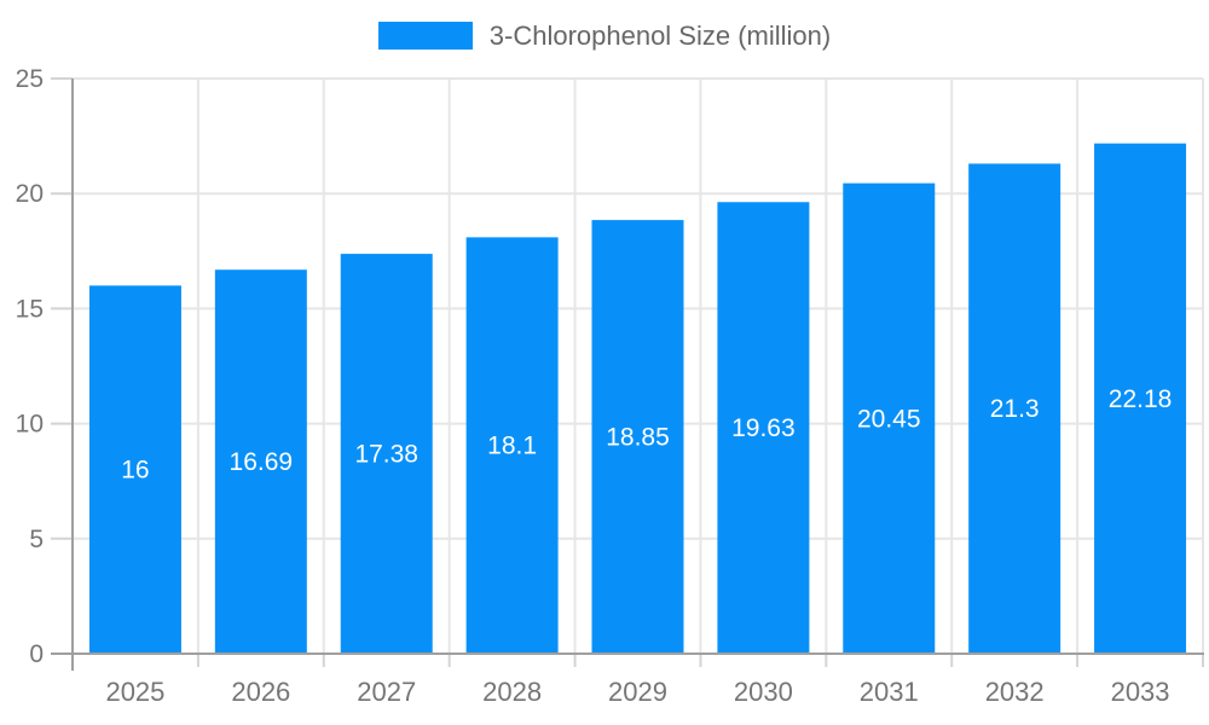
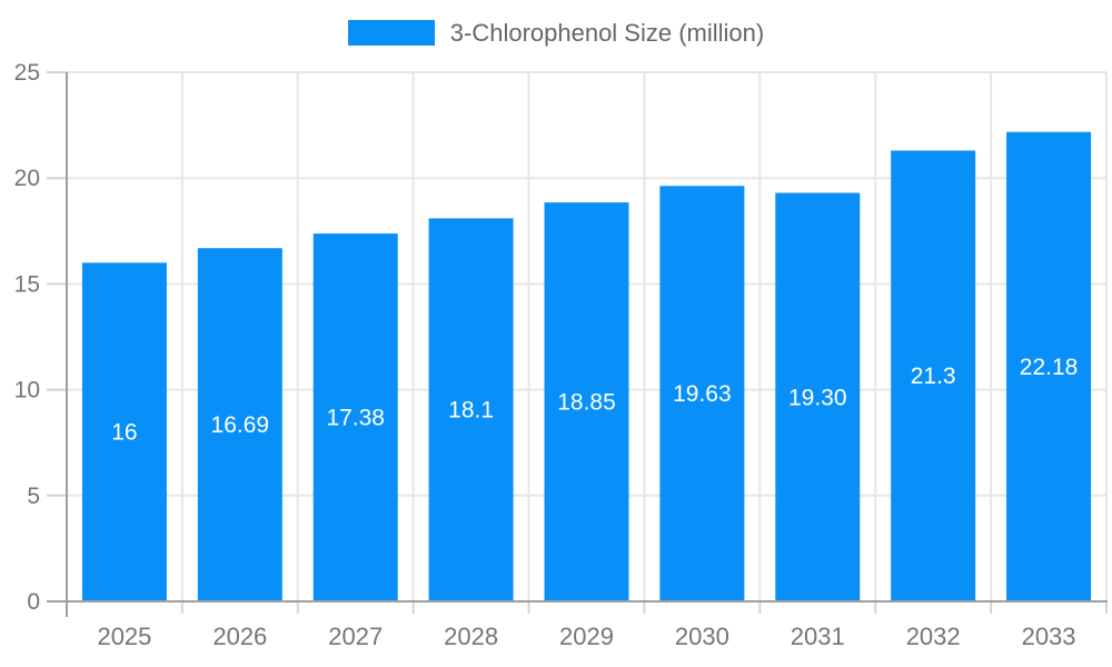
2031: 20.45 -> 19.30
